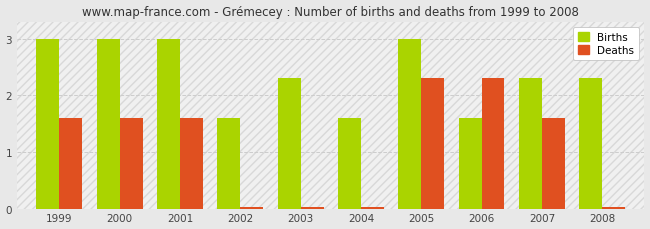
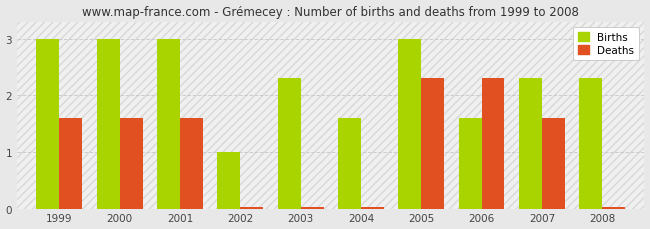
Births/2002: 1.6 -> 1.0
